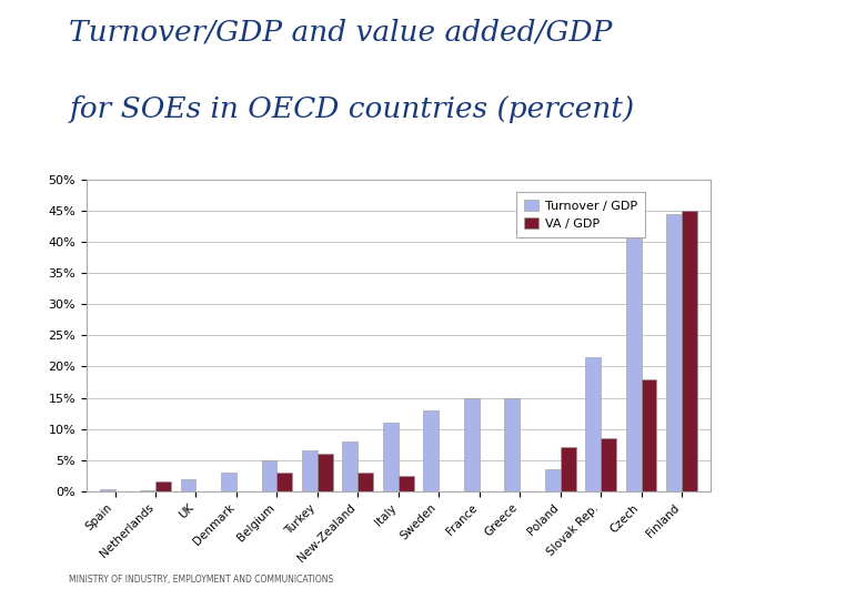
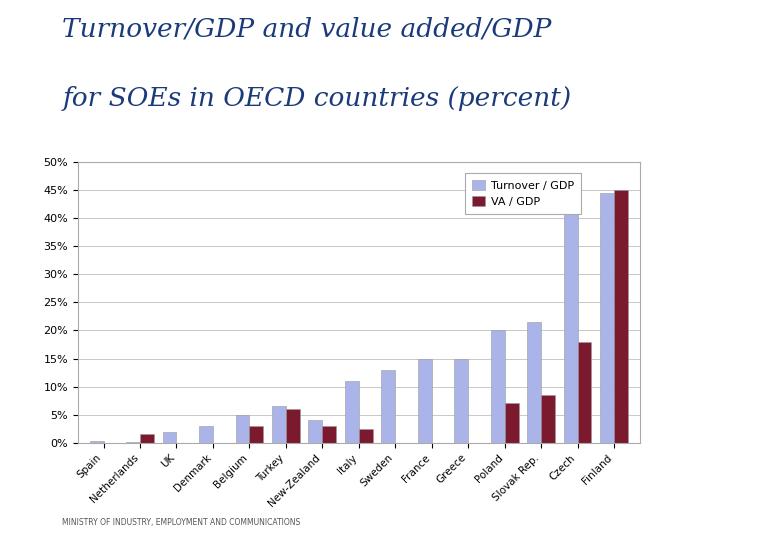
Turnover / GDP/New-Zealand: 8.0% -> 4.0%
Turnover / GDP/Poland: 3.5% -> 20.0%
